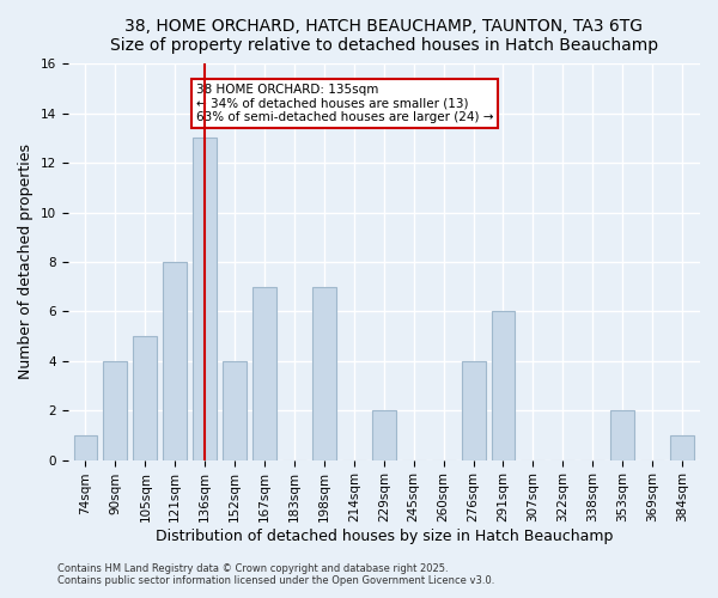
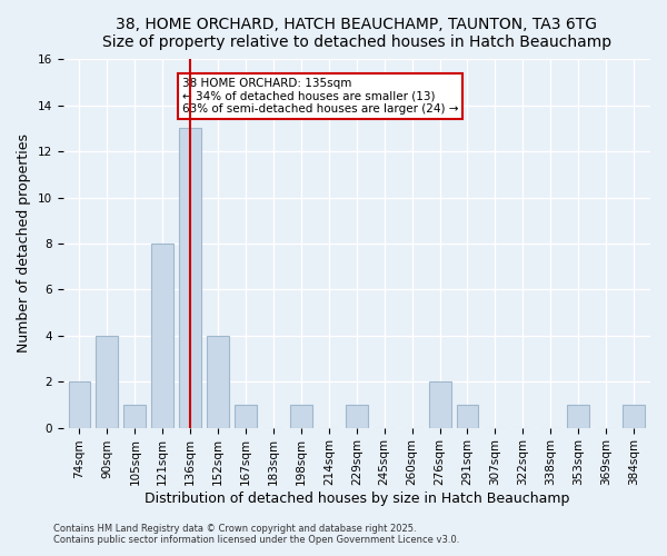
74sqm: 1 -> 2
105sqm: 5 -> 1
167sqm: 7 -> 1
198sqm: 7 -> 1
229sqm: 2 -> 1
276sqm: 4 -> 2
291sqm: 6 -> 1
353sqm: 2 -> 1
